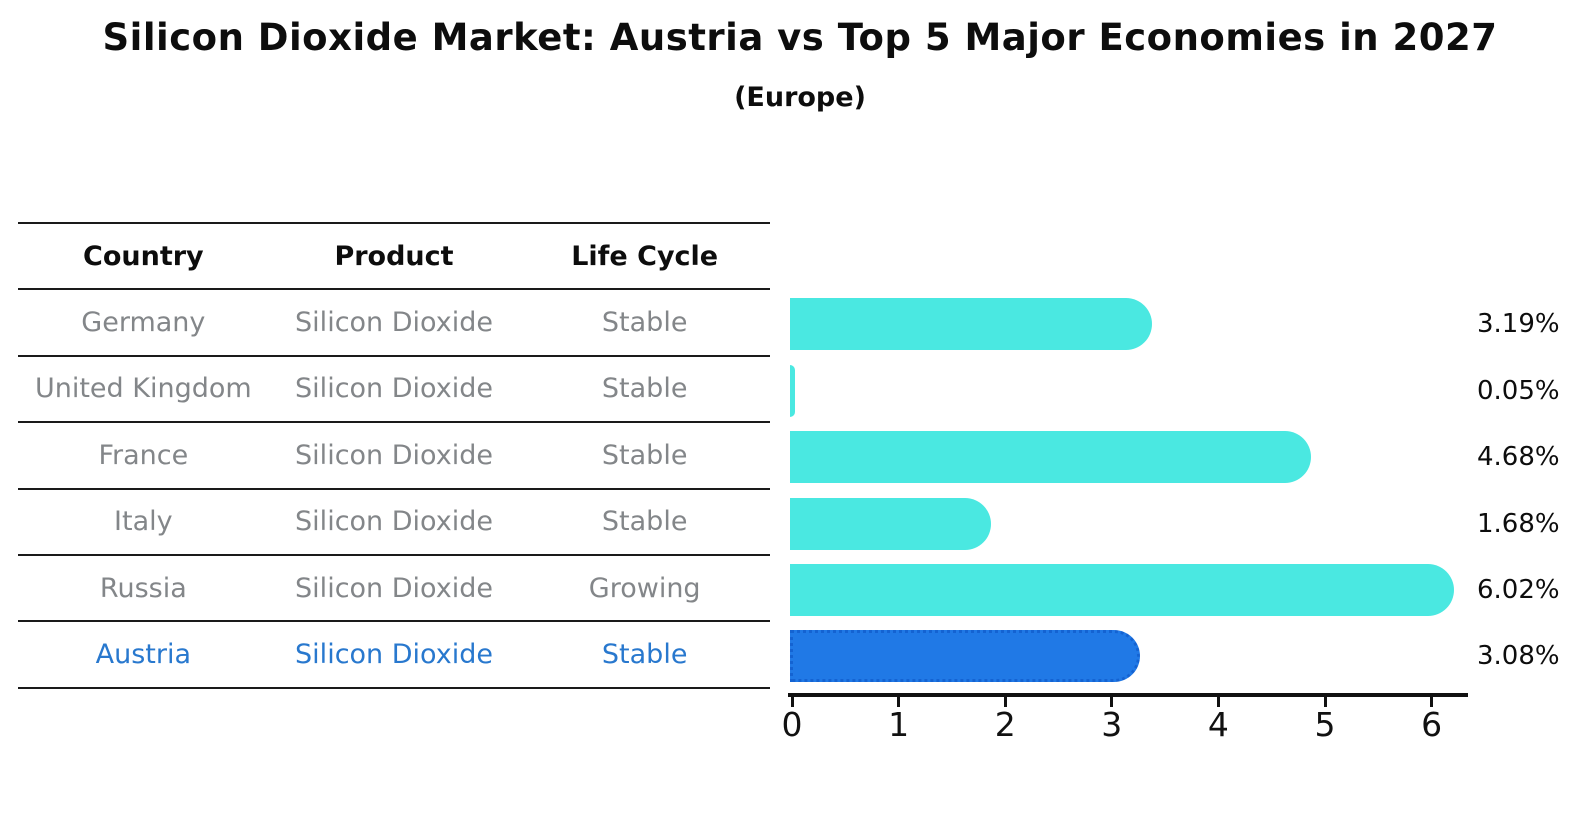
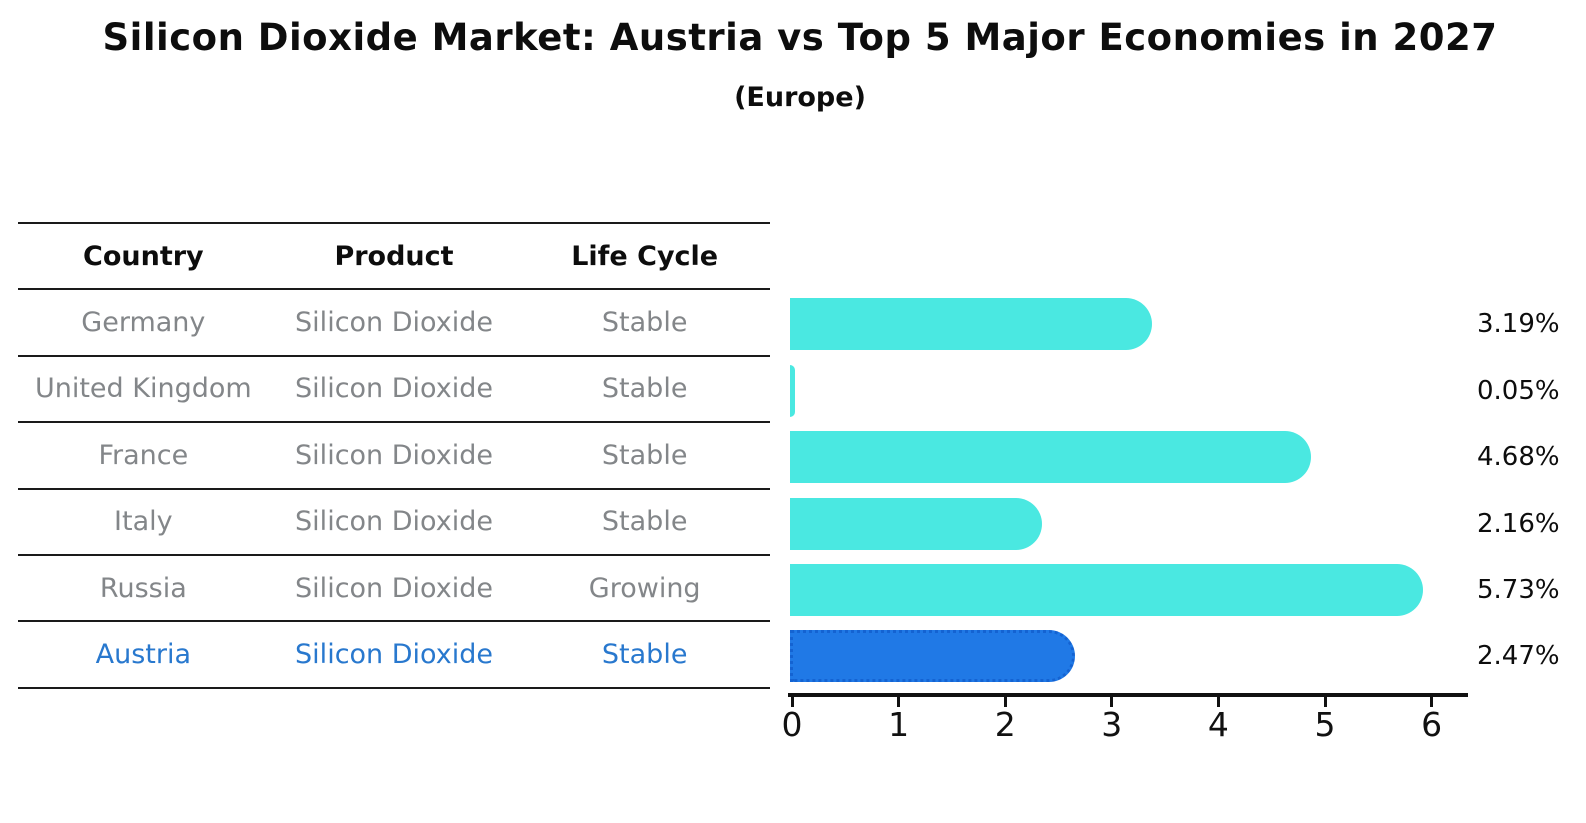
Italy: 1.68% -> 2.16%
Russia: 6.02% -> 5.73%
Austria: 3.08% -> 2.47%
